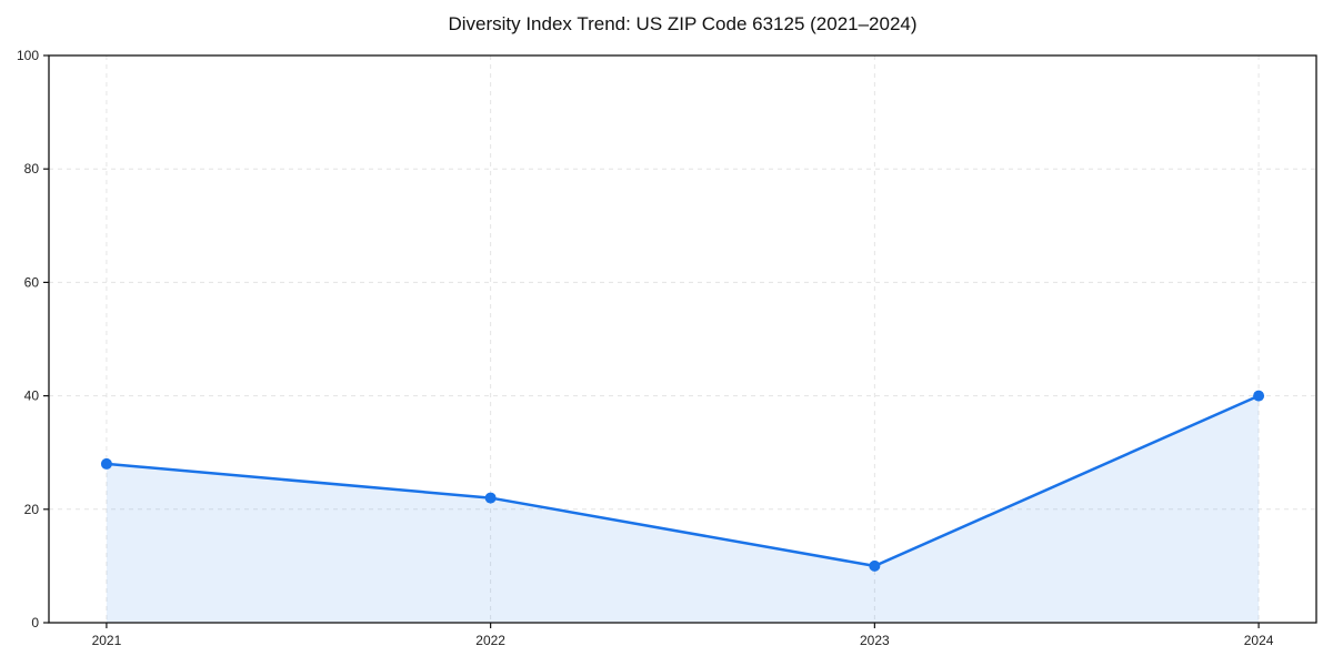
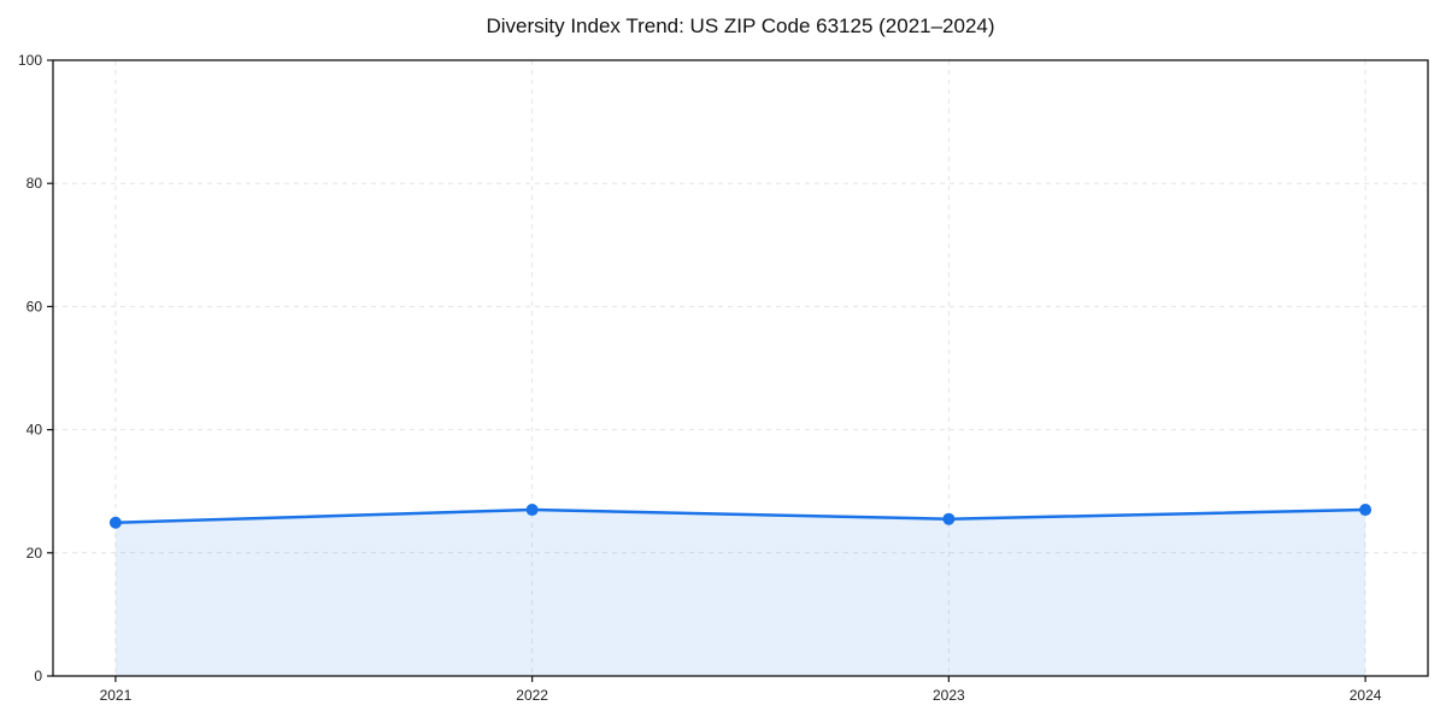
2021: 28 -> 25
2022: 22 -> 27
2023: 10 -> 26
2024: 40 -> 27
